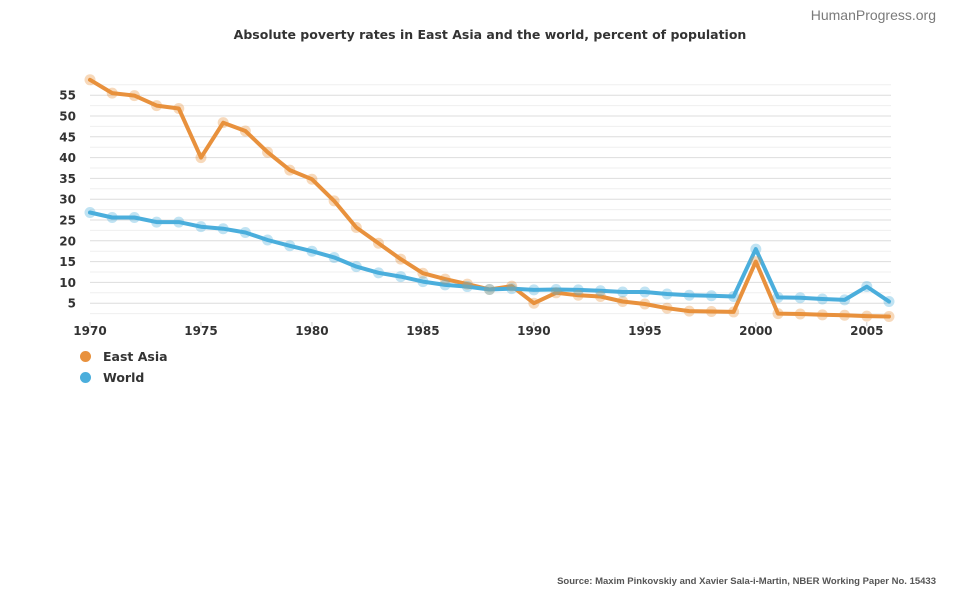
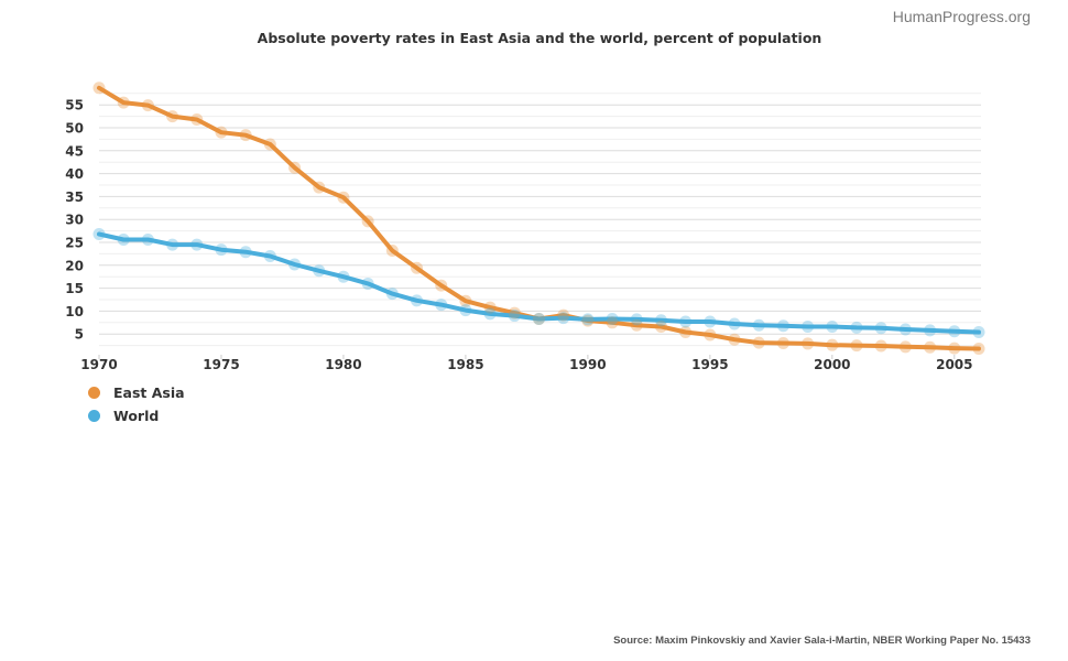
East Asia/1975: 40 -> 49
East Asia/1990: 5 -> 8
East Asia/2000: 15 -> 3
World/2000: 18 -> 7
World/2005: 9 -> 6
